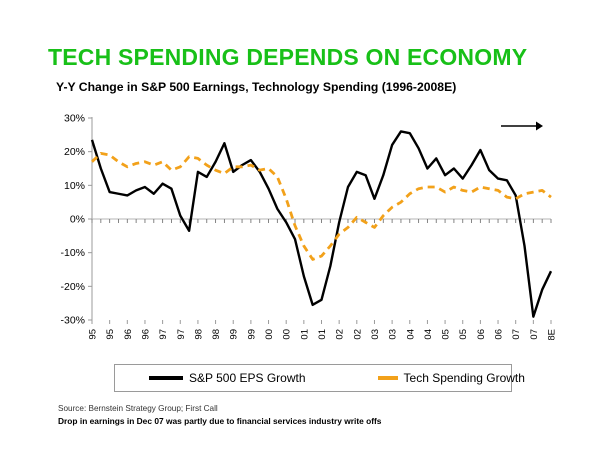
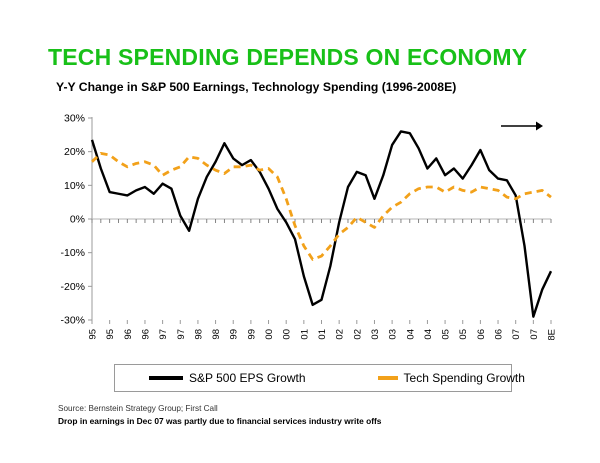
Tech Spending Growth/Jun-97: 17% -> 13%
S&P 500 EPS Growth/Jun-98: 14% -> 6%
S&P 500 EPS Growth/Jun-99: 14% -> 18%
